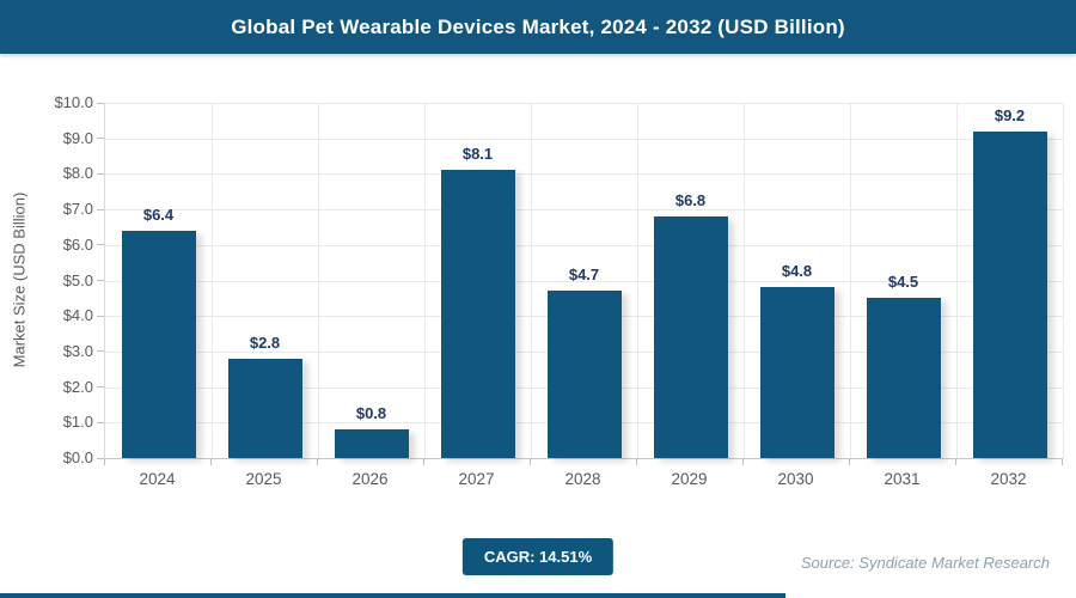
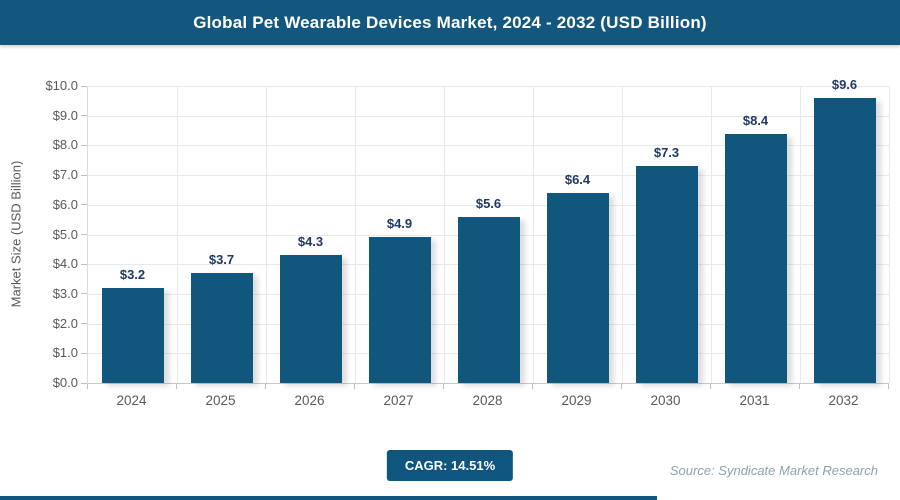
2024: $6.4 -> $3.2
2025: $2.8 -> $3.7
2026: $0.8 -> $4.3
2027: $8.1 -> $4.9
2028: $4.7 -> $5.6
2029: $6.8 -> $6.4
2030: $4.8 -> $7.3
2031: $4.5 -> $8.4
2032: $9.2 -> $9.6
